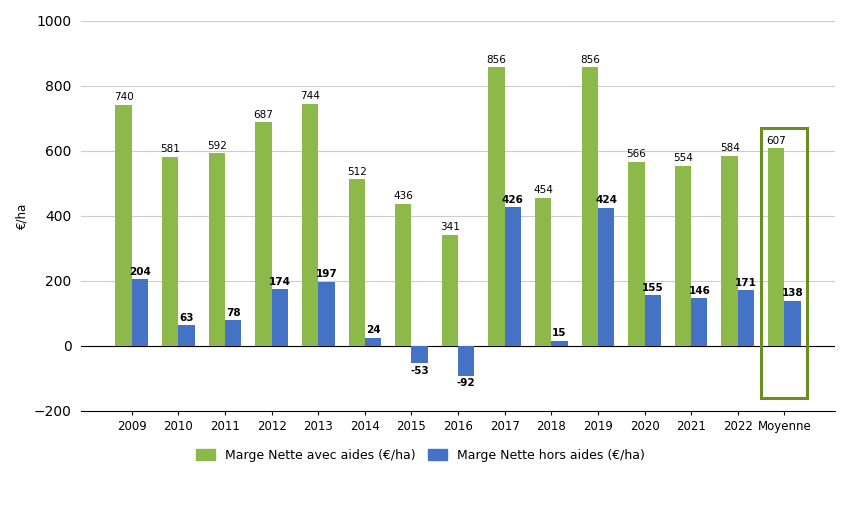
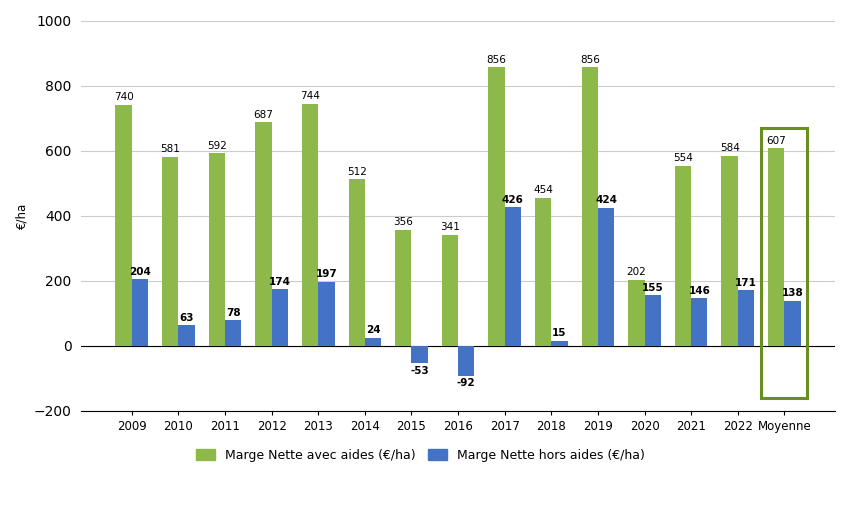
Marge Nette avec aides (€/ha)/2015: 436 -> 356
Marge Nette avec aides (€/ha)/2020: 566 -> 202
